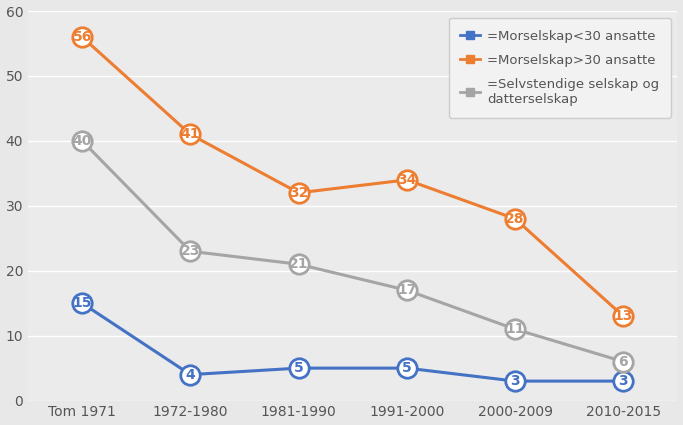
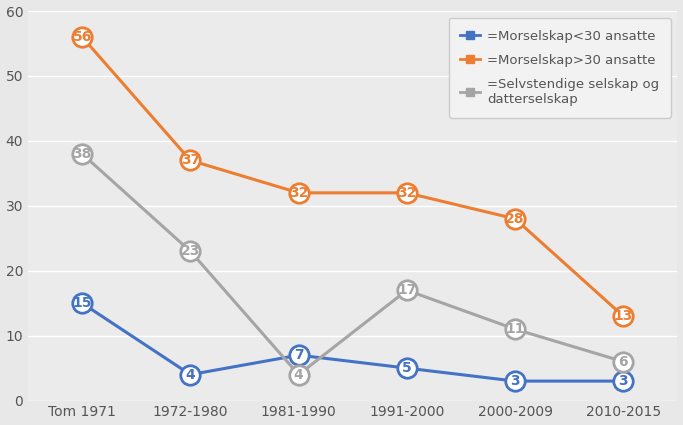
=Selvstendige selskap og datterselskap/Tom 1971: 40 -> 38
=Morselskap>30 ansatte/1972-1980: 41 -> 37
=Morselskap<30 ansatte/1981-1990: 5 -> 7
=Selvstendige selskap og datterselskap/1981-1990: 21 -> 4
=Morselskap>30 ansatte/1991-2000: 34 -> 32
